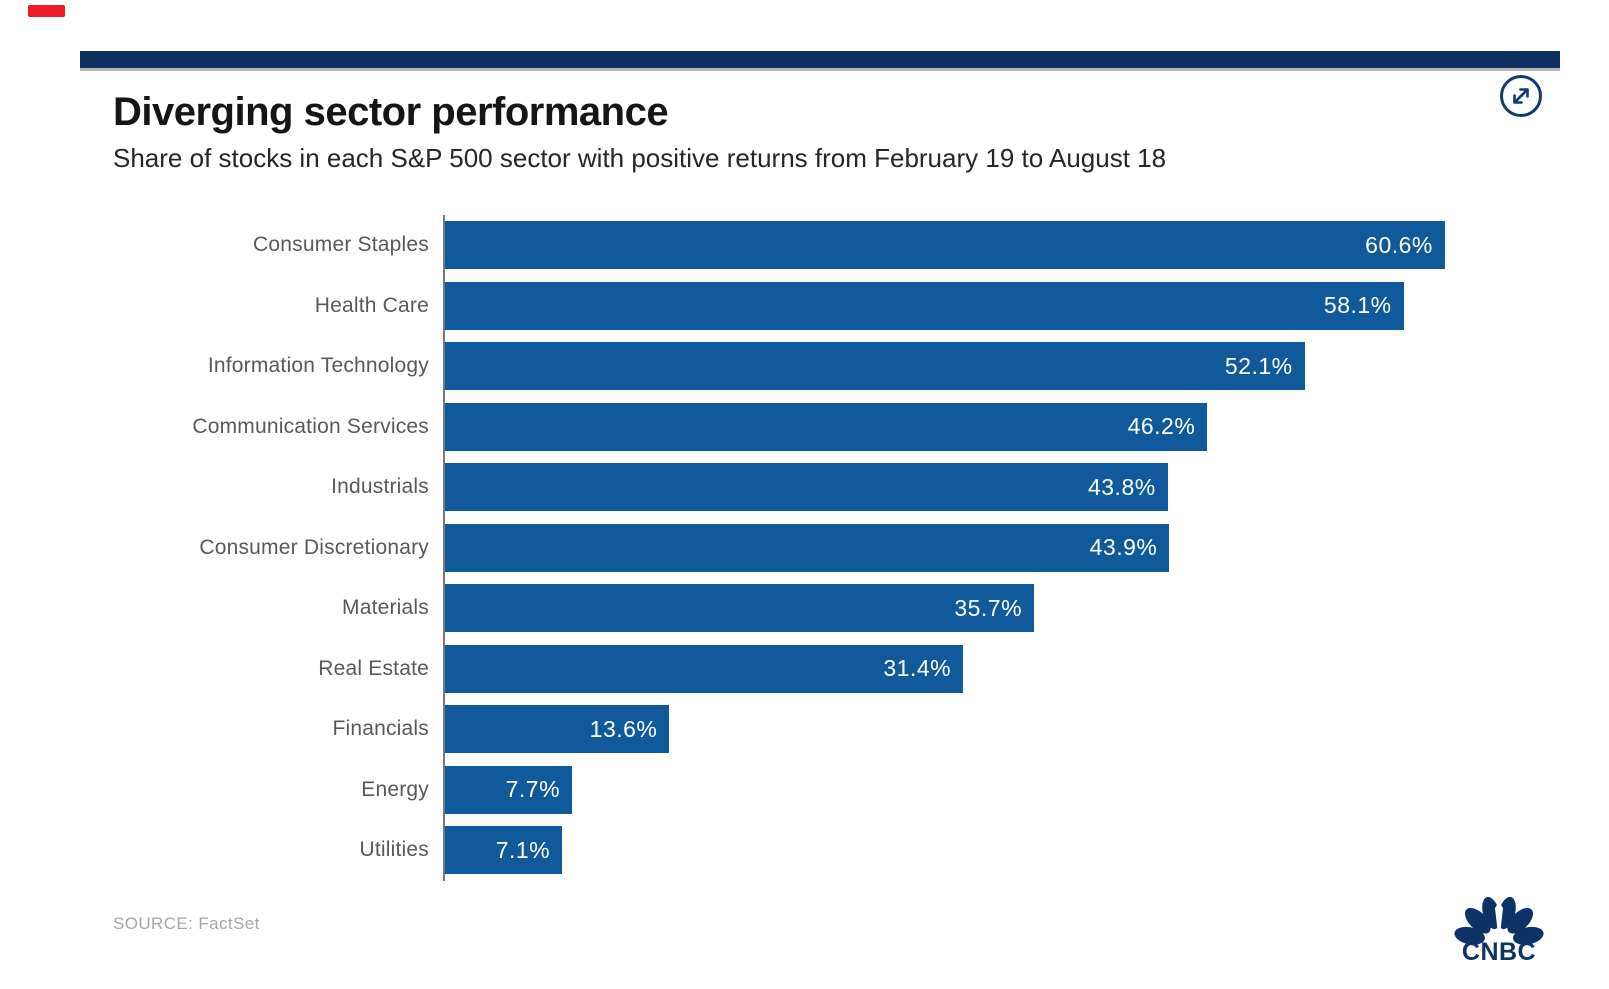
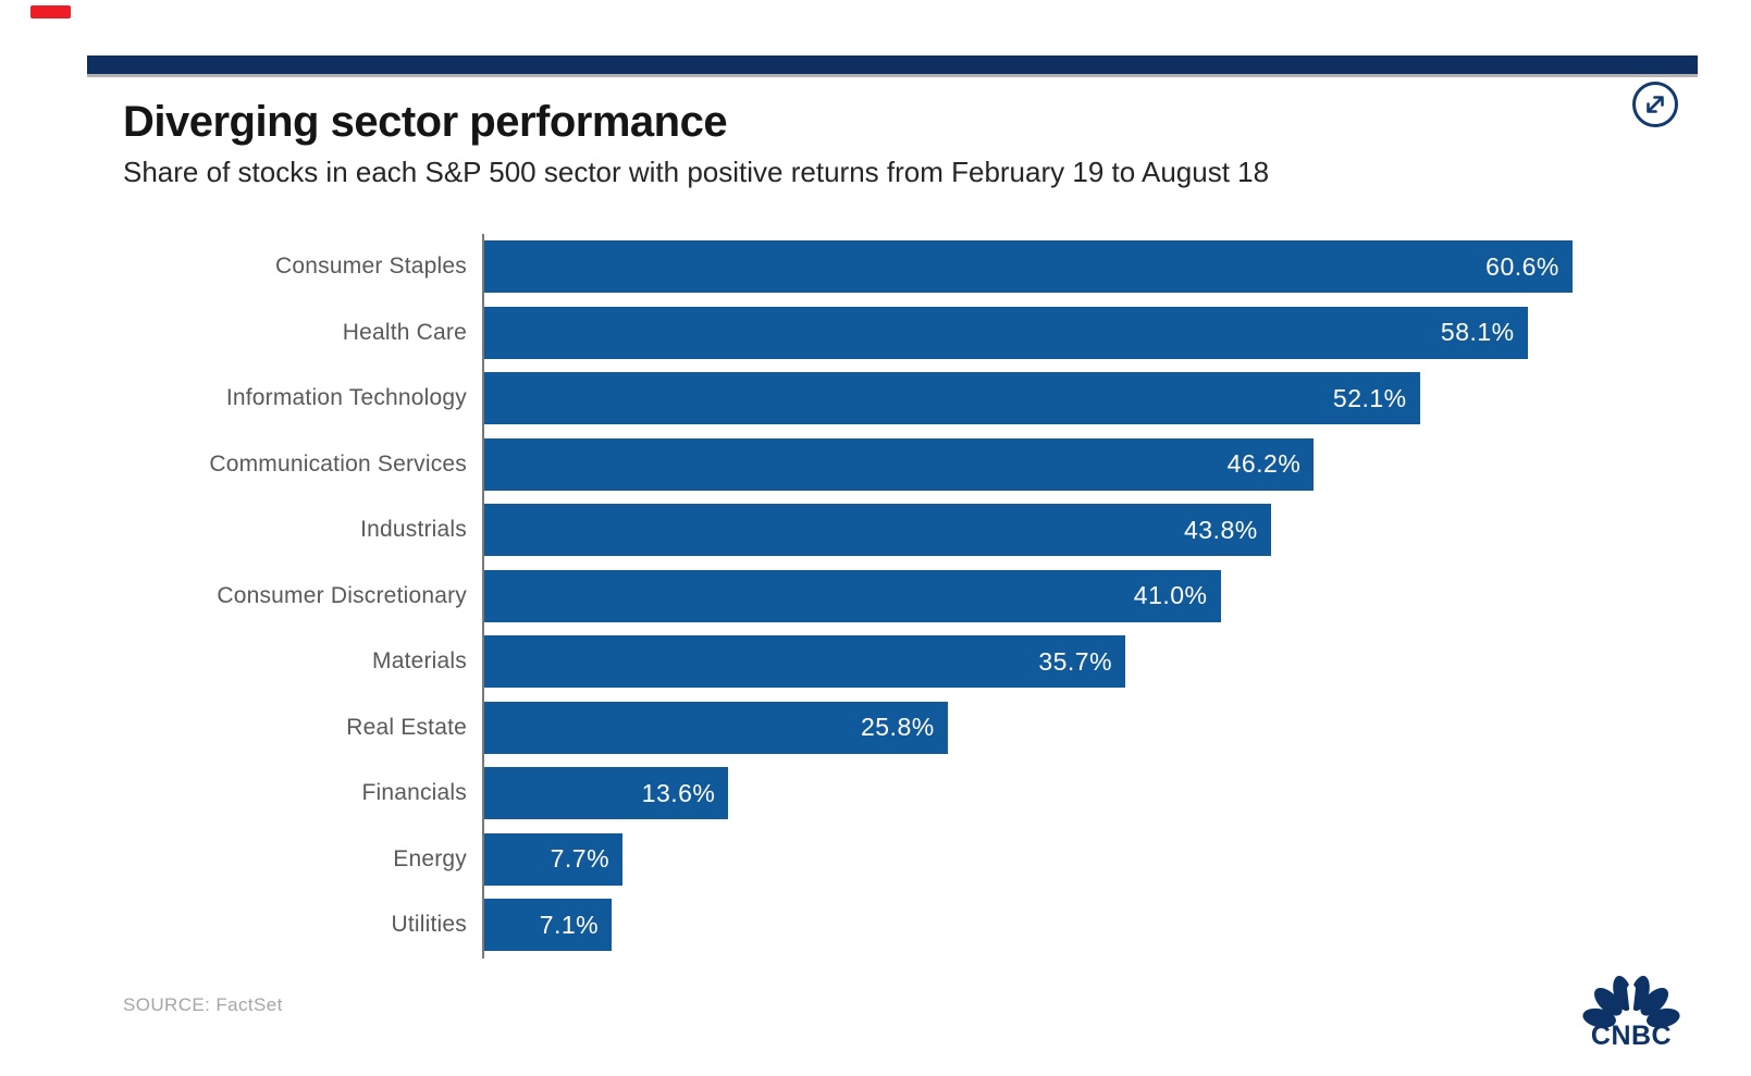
Consumer Discretionary: 43.9% -> 41.0%
Real Estate: 31.4% -> 25.8%
